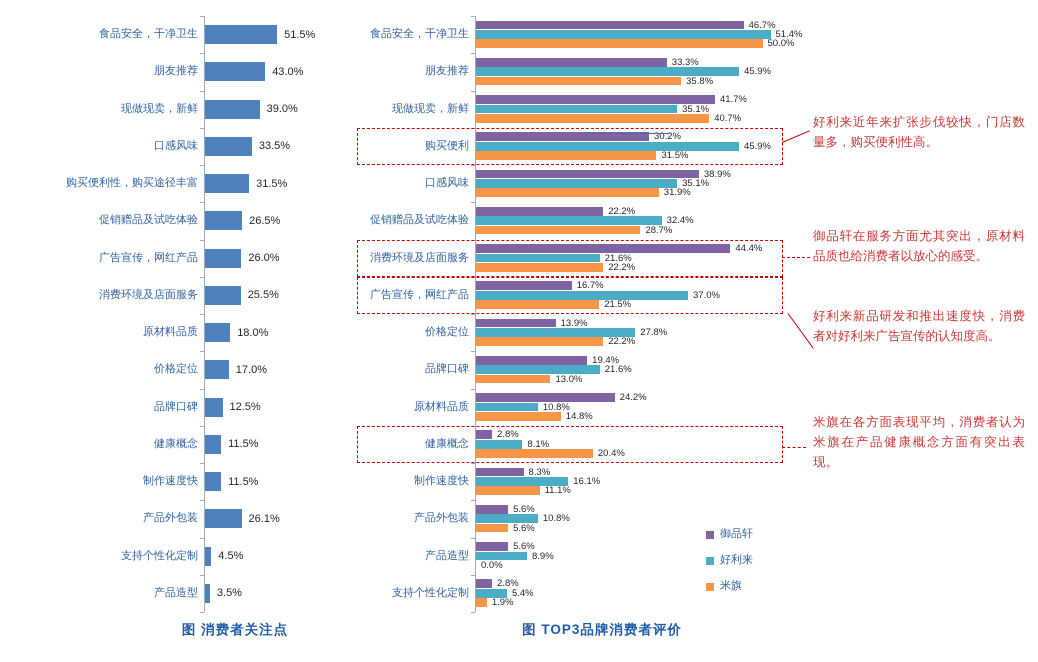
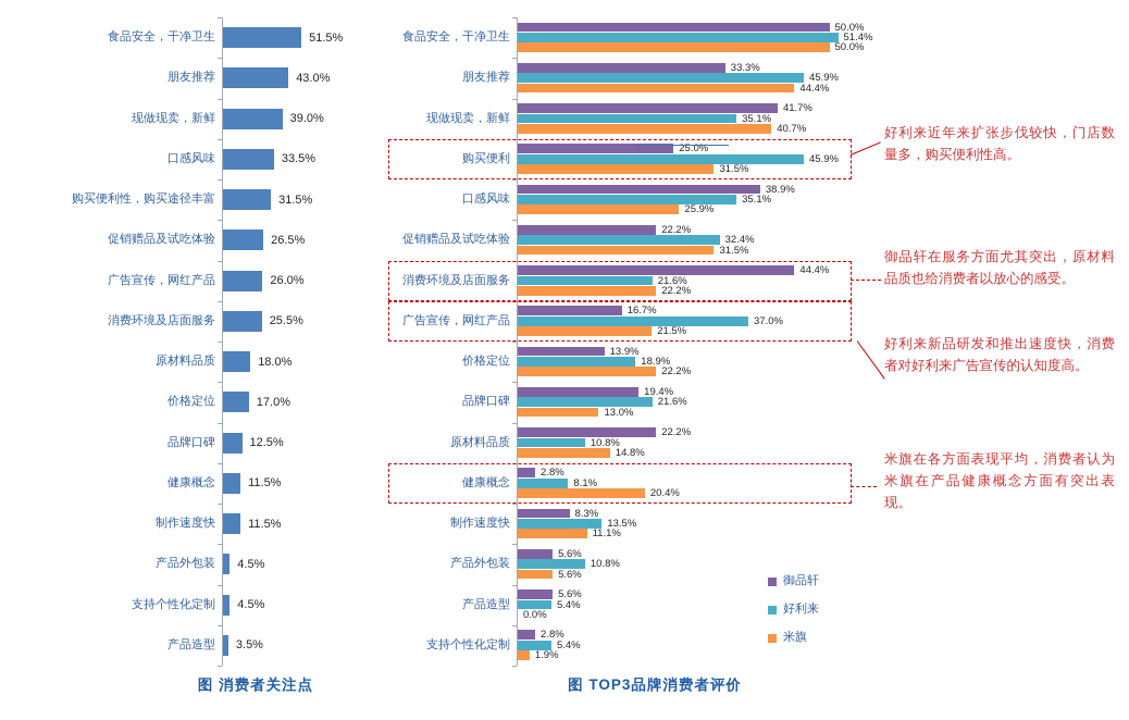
图 消费者关注点/产品外包装: 26.1% -> 4.5%
图 TOP3品牌消费者评价/御品轩/食品安全，干净卫生: 46.7% -> 50.0%
图 TOP3品牌消费者评价/米旗/朋友推荐: 35.8% -> 44.4%
图 TOP3品牌消费者评价/御品轩/购买便利: 30.2% -> 25.0%
图 TOP3品牌消费者评价/米旗/口感风味: 31.9% -> 25.9%
图 TOP3品牌消费者评价/米旗/促销赠品及试吃体验: 28.7% -> 31.5%
图 TOP3品牌消费者评价/好利来/价格定位: 27.8% -> 18.9%
图 TOP3品牌消费者评价/御品轩/原材料品质: 24.2% -> 22.2%
图 TOP3品牌消费者评价/好利来/制作速度快: 16.1% -> 13.5%
图 TOP3品牌消费者评价/好利来/产品造型: 8.9% -> 5.4%
